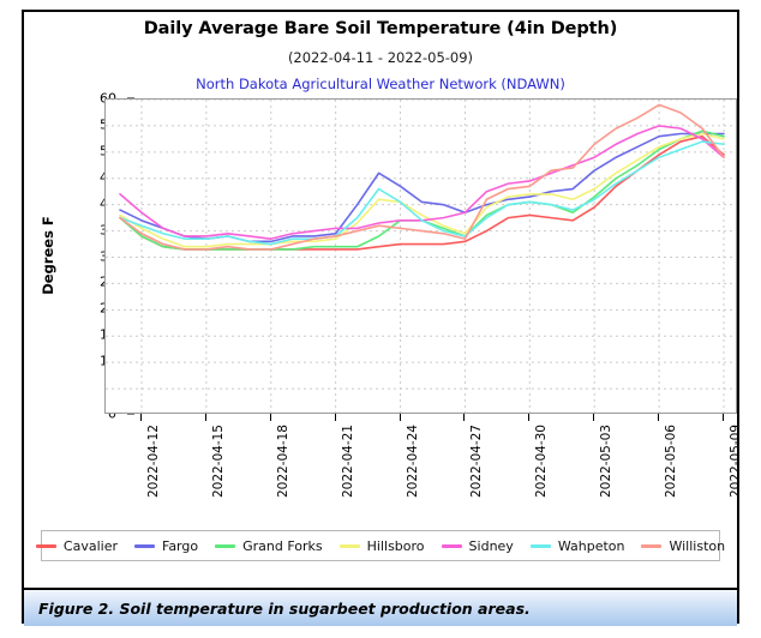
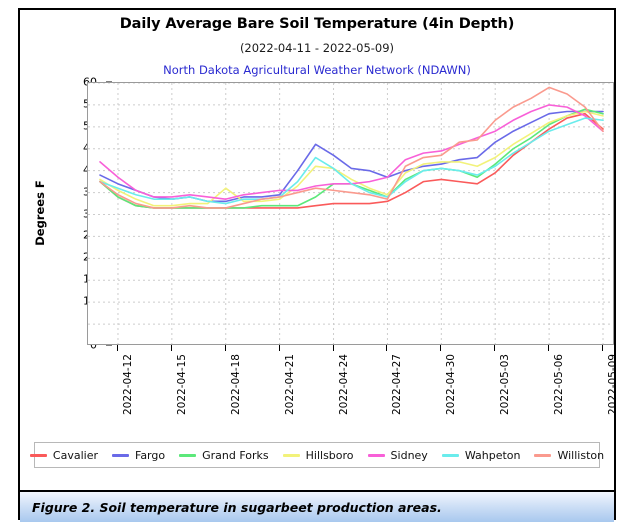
Hillsboro/2022-04-18: 32 -> 36
